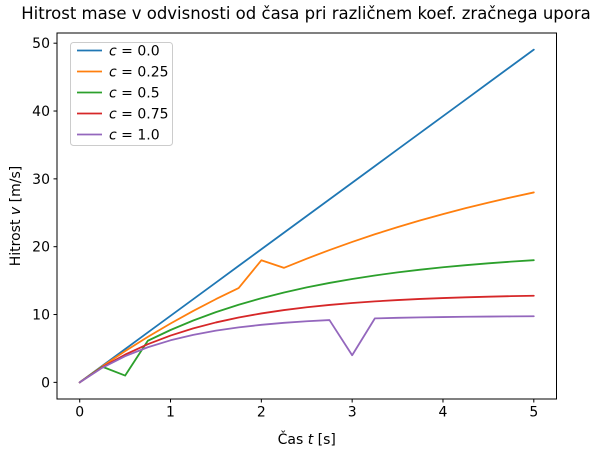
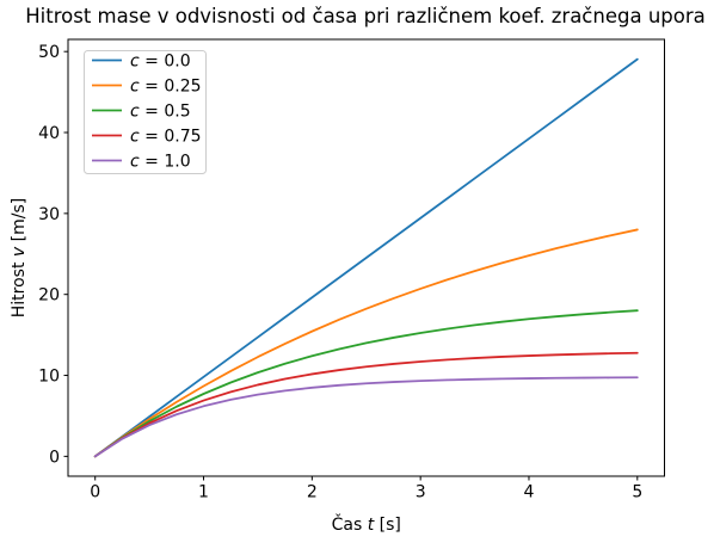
c = 0.5/0.5: 1 -> 4
c = 0.25/2: 18 -> 15
c = 1.0/3: 4 -> 9
